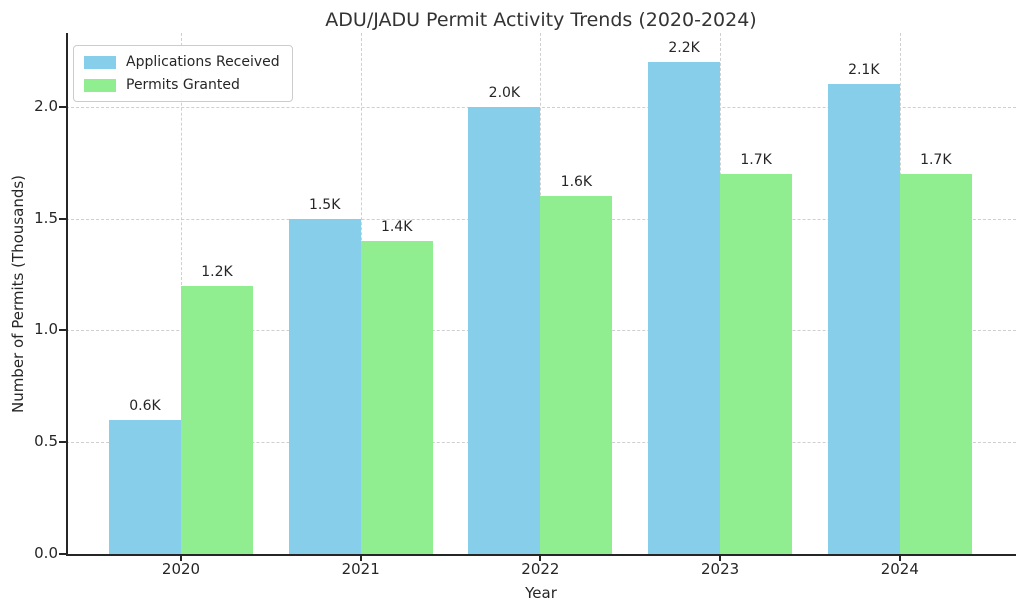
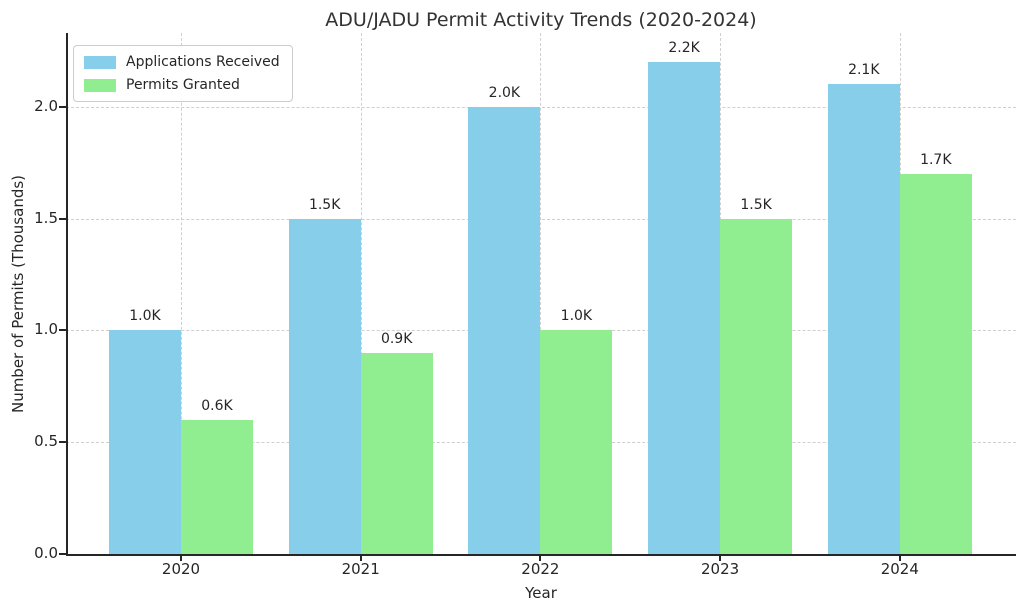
Applications Received/2020: 0.6K -> 1.0K
Permits Granted/2020: 1.2K -> 0.6K
Permits Granted/2021: 1.4K -> 0.9K
Permits Granted/2022: 1.6K -> 1.0K
Permits Granted/2023: 1.7K -> 1.5K
